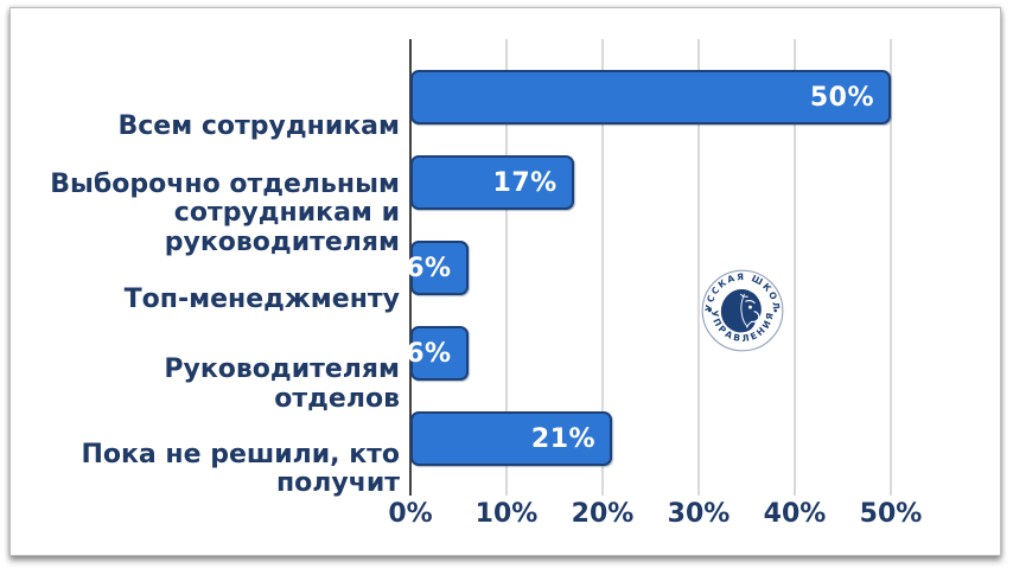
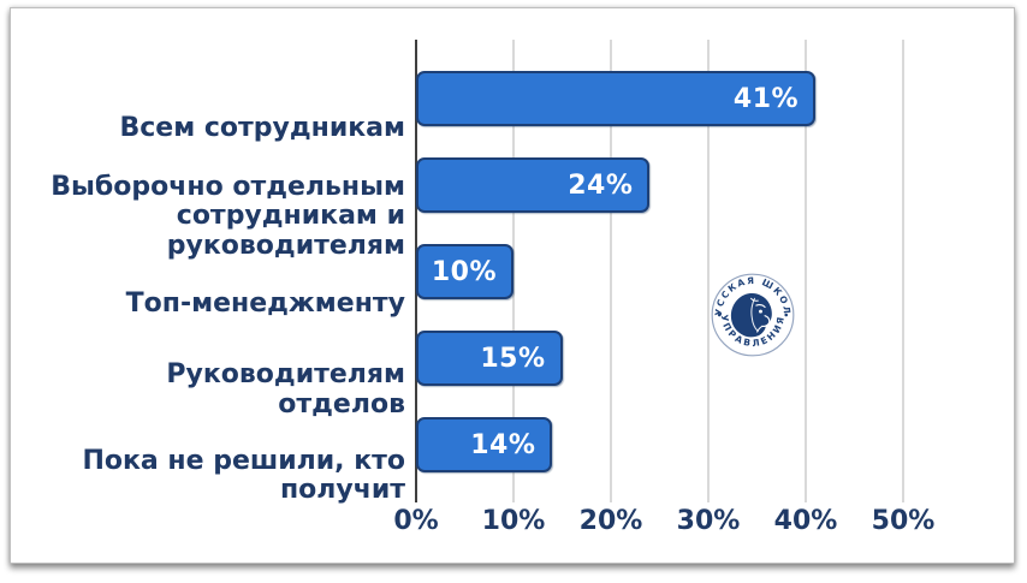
Всем сотрудникам: 50% -> 41%
Выборочно отдельным сотрудникам и руководителям: 17% -> 24%
Топ-менеджменту: 6% -> 10%
Руководителям отделов: 6% -> 15%
Пока не решили, кто получит: 21% -> 14%
